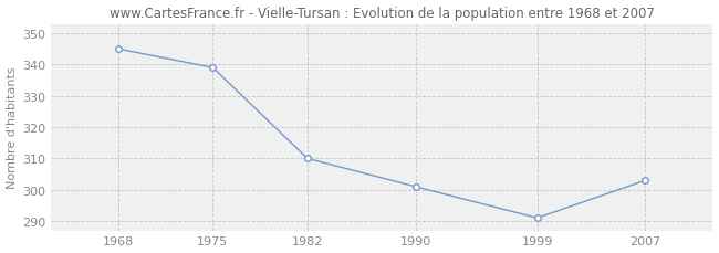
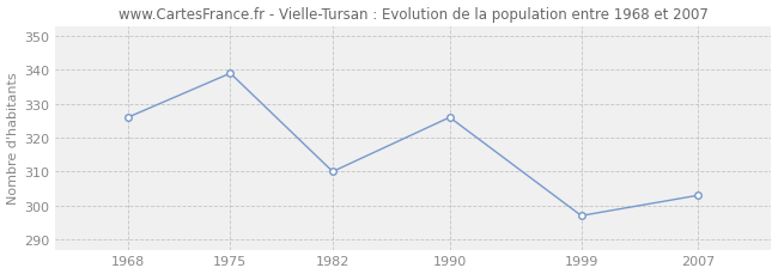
1968: 345 -> 326
1990: 301 -> 326
1999: 291 -> 297
